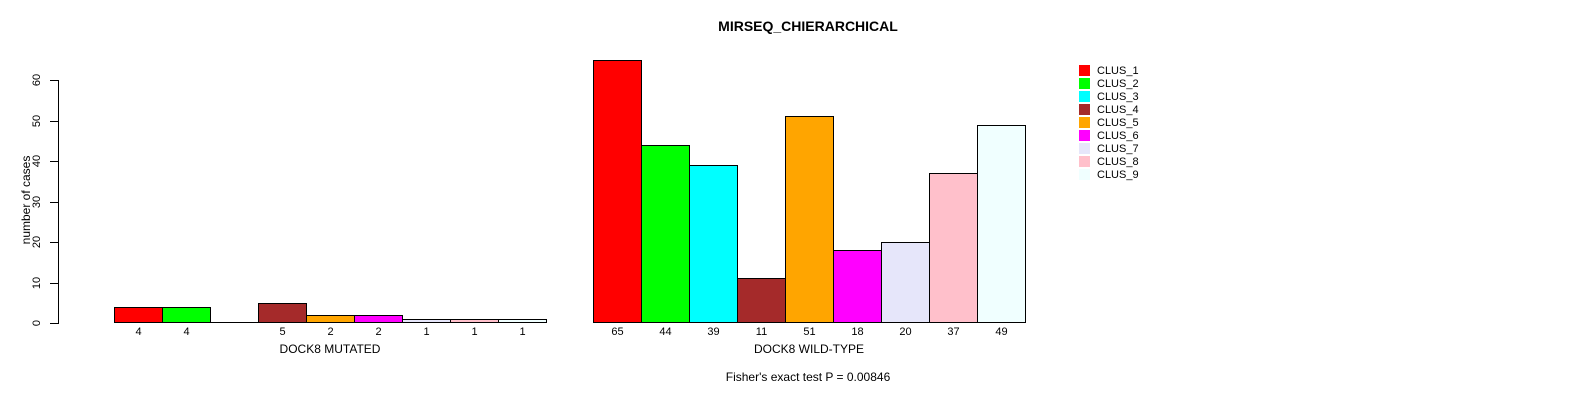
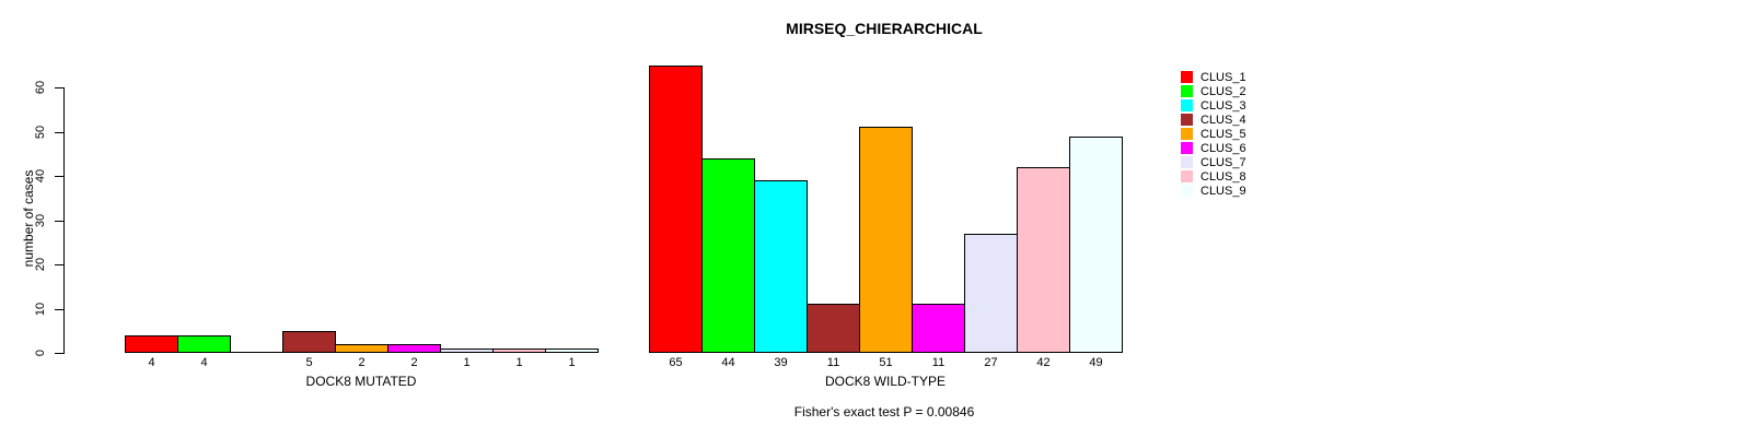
CLUS_6/DOCK8 WILD-TYPE: 18 -> 11
CLUS_7/DOCK8 WILD-TYPE: 20 -> 27
CLUS_8/DOCK8 WILD-TYPE: 37 -> 42
